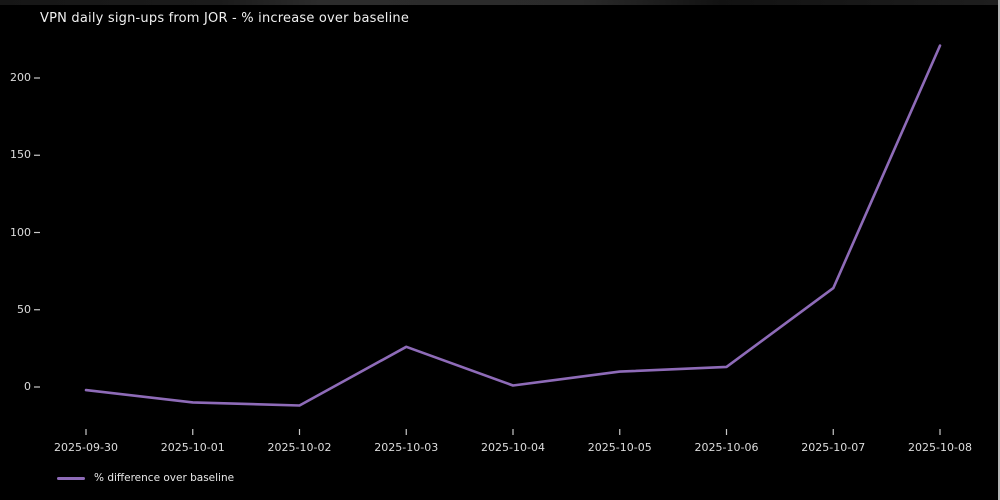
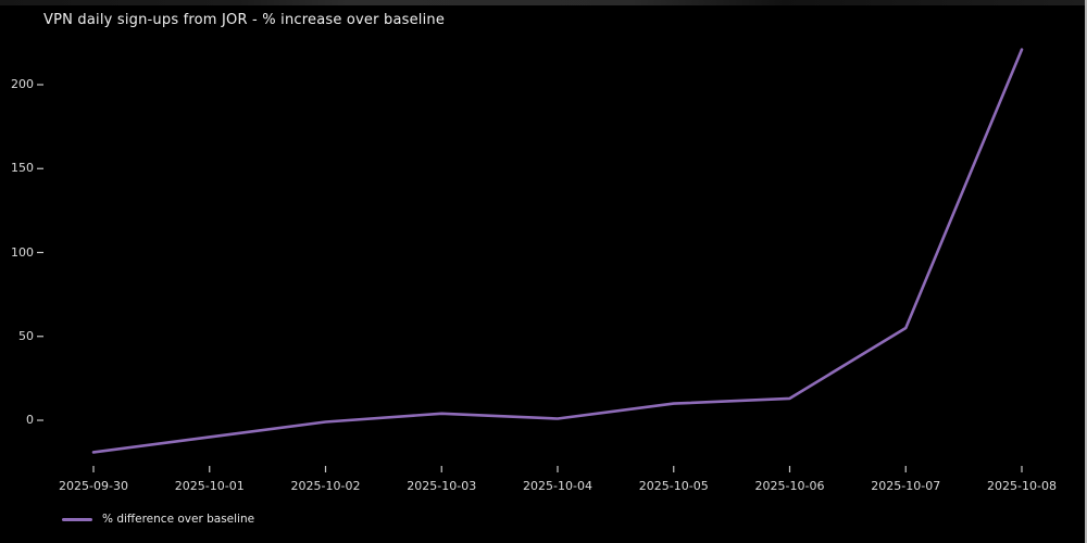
2025-09-30: -2 -> -19
2025-10-02: -12 -> -1
2025-10-03: 26 -> 4
2025-10-07: 64 -> 55
